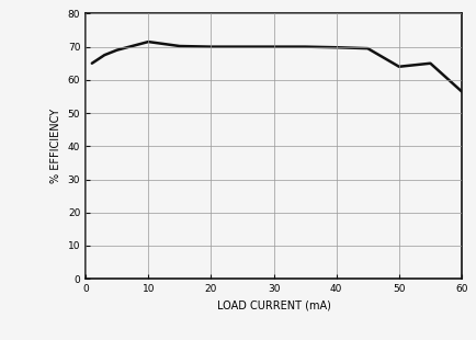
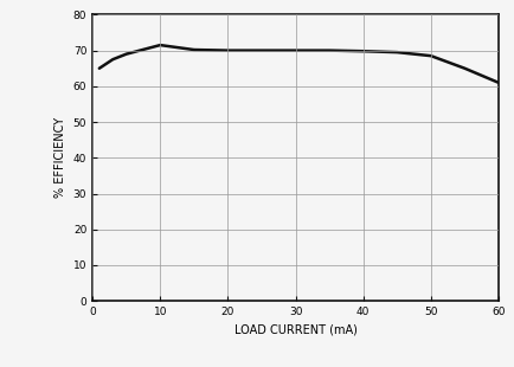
50: 64.0 -> 68.5
60: 56.5 -> 61.0
